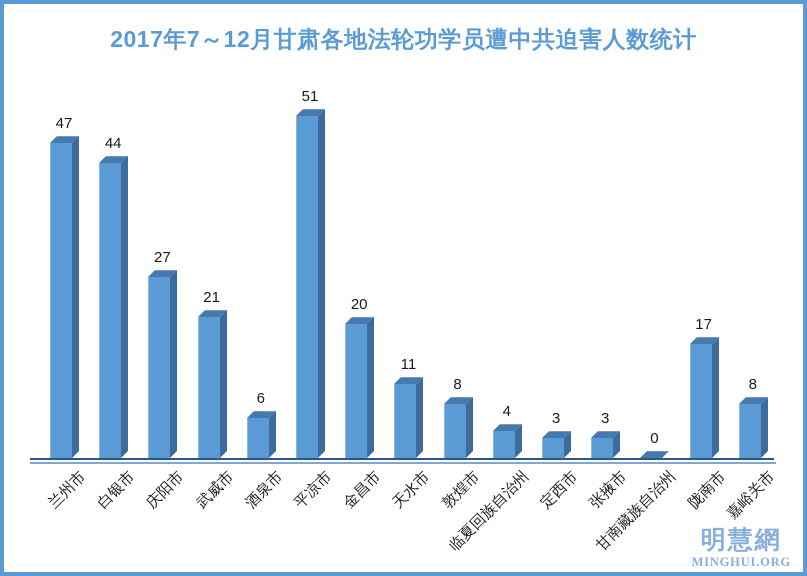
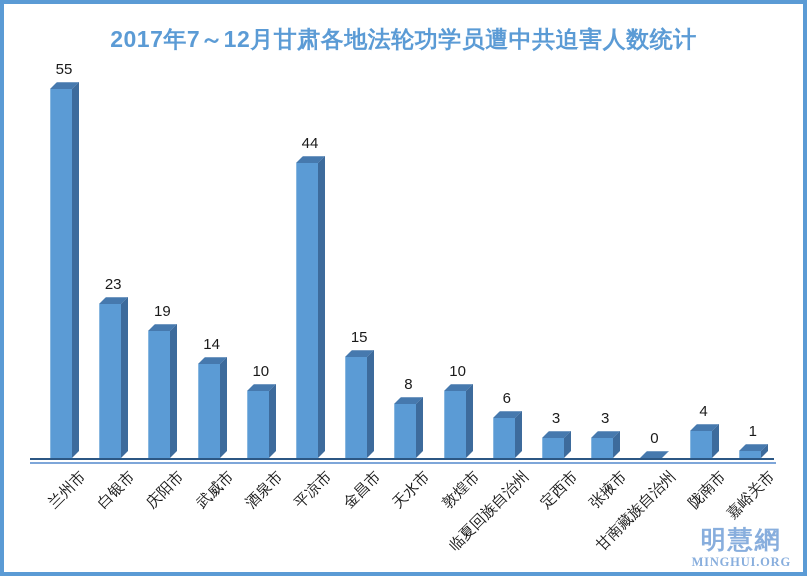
兰州市: 47 -> 55
白银市: 44 -> 23
庆阳市: 27 -> 19
武威市: 21 -> 14
酒泉市: 6 -> 10
平凉市: 51 -> 44
金昌市: 20 -> 15
天水市: 11 -> 8
敦煌市: 8 -> 10
临夏回族自治州: 4 -> 6
陇南市: 17 -> 4
嘉峪关市: 8 -> 1
